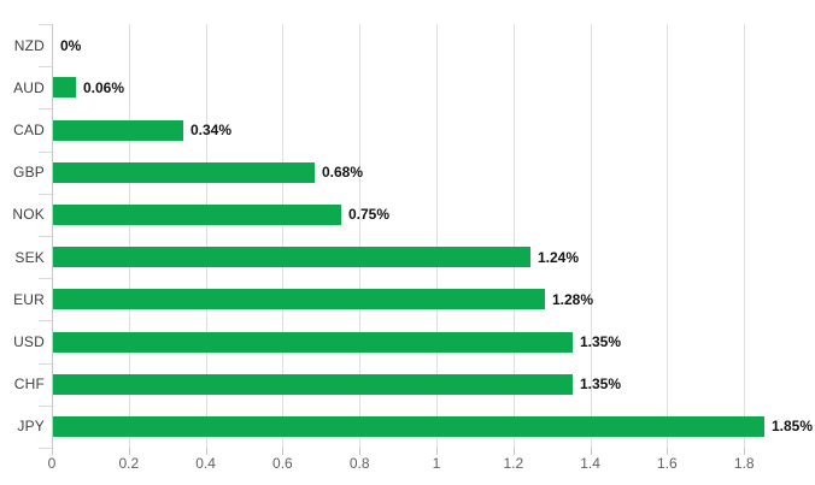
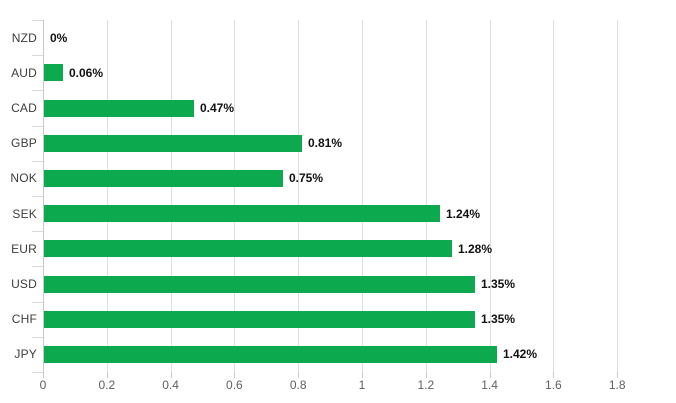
CAD: 0.34% -> 0.47%
GBP: 0.68% -> 0.81%
JPY: 1.85% -> 1.42%
